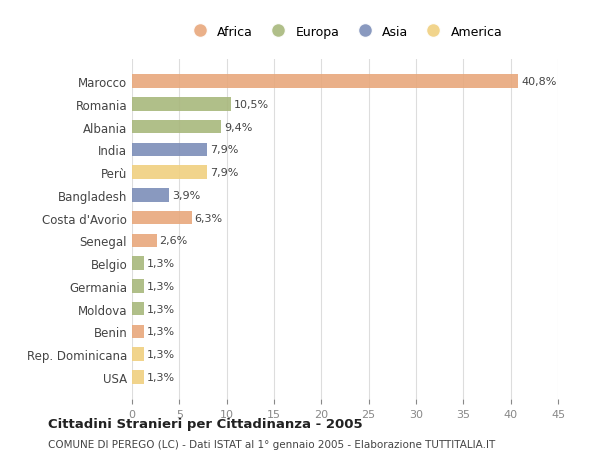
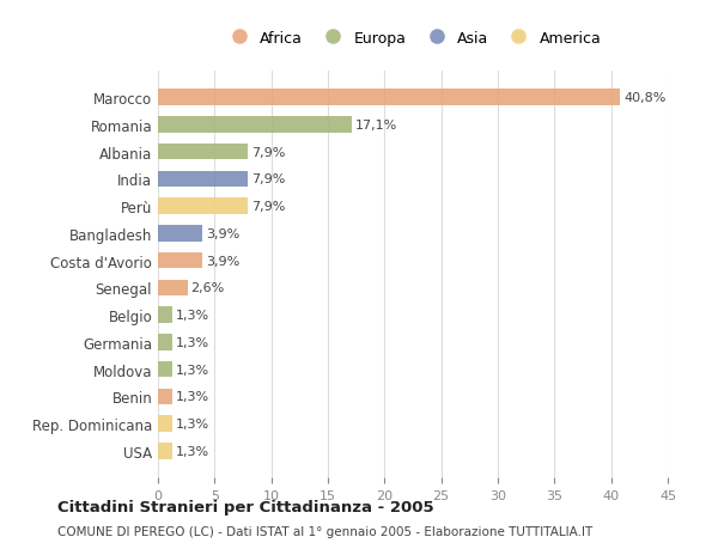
Romania: 10,5% -> 17,1%
Albania: 9,4% -> 7,9%
Costa d'Avorio: 6,3% -> 3,9%
